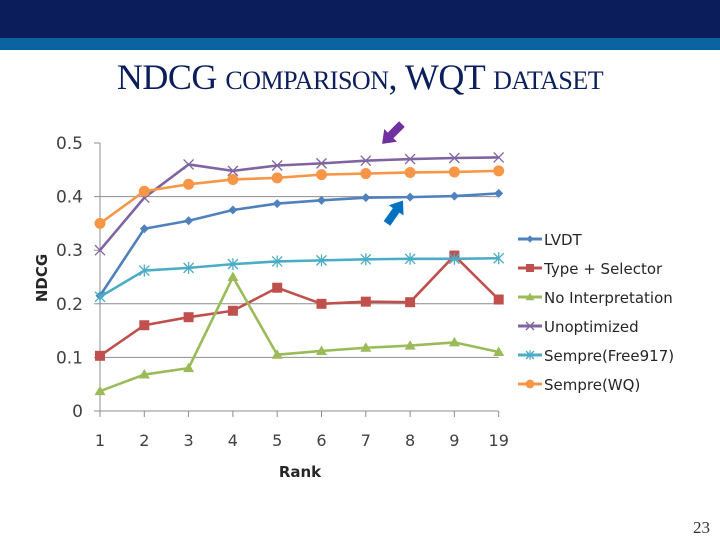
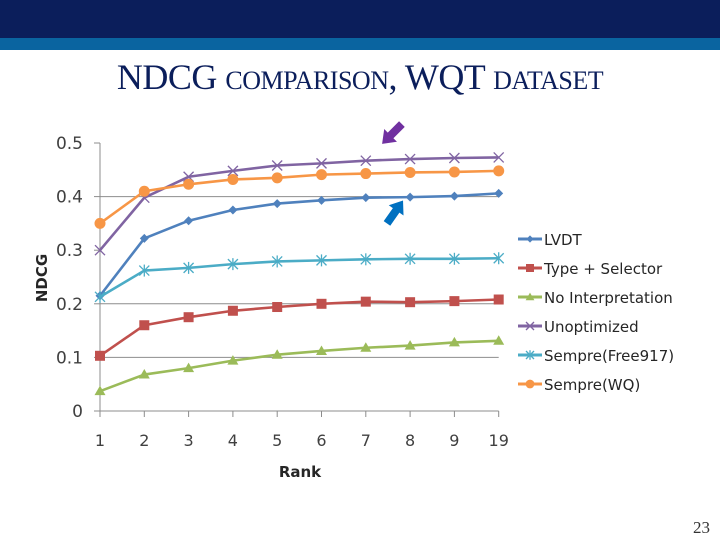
LVDT/2: 0.34 -> 0.32
Unoptimized/3: 0.46 -> 0.44
No Interpretation/4: 0.25 -> 0.09
Type + Selector/5: 0.23 -> 0.19
Type + Selector/9: 0.29 -> 0.20
No Interpretation/19: 0.11 -> 0.13
